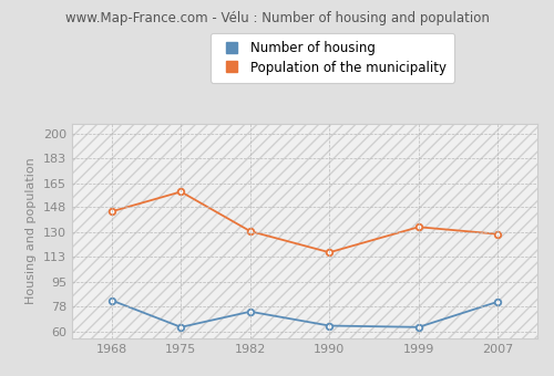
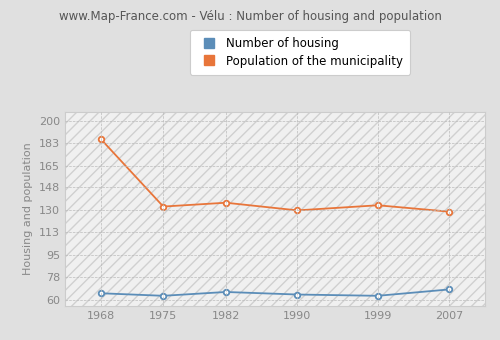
Number of housing/1968: 82 -> 65
Population of the municipality/1968: 145 -> 186
Population of the municipality/1975: 159 -> 133
Number of housing/1982: 74 -> 66
Population of the municipality/1982: 131 -> 136
Population of the municipality/1990: 116 -> 130
Number of housing/2007: 81 -> 68
